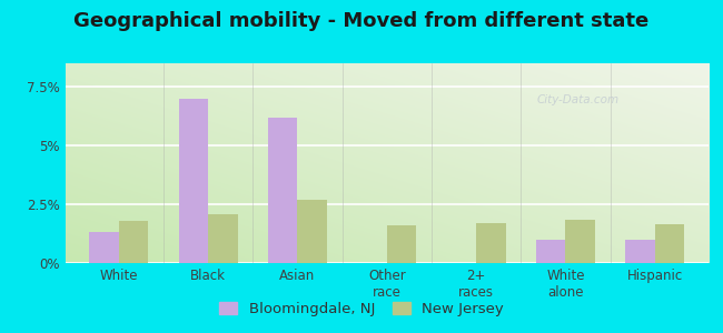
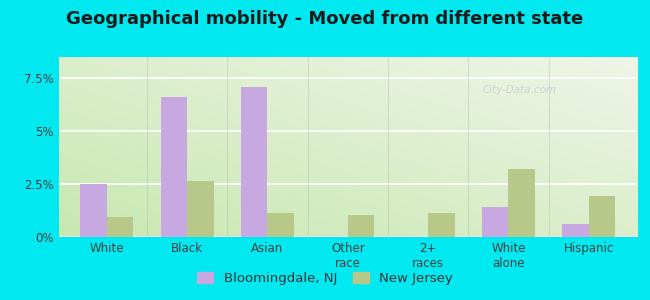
Bloomingdale, NJ/White: 1.3% -> 2.5%
New Jersey/White: 1.80% -> 0.95%
Bloomingdale, NJ/Black: 7.0% -> 6.6%
New Jersey/Black: 2.10% -> 2.65%
Bloomingdale, NJ/Asian: 6.2% -> 7.1%
New Jersey/Asian: 2.70% -> 1.15%
New Jersey/Other race: 1.60% -> 1.05%
New Jersey/2+ races: 1.70% -> 1.15%
Bloomingdale, NJ/White alone: 1.0% -> 1.4%
New Jersey/White alone: 1.85% -> 3.20%
Bloomingdale, NJ/Hispanic: 1.0% -> 0.6%
New Jersey/Hispanic: 1.65% -> 1.95%
